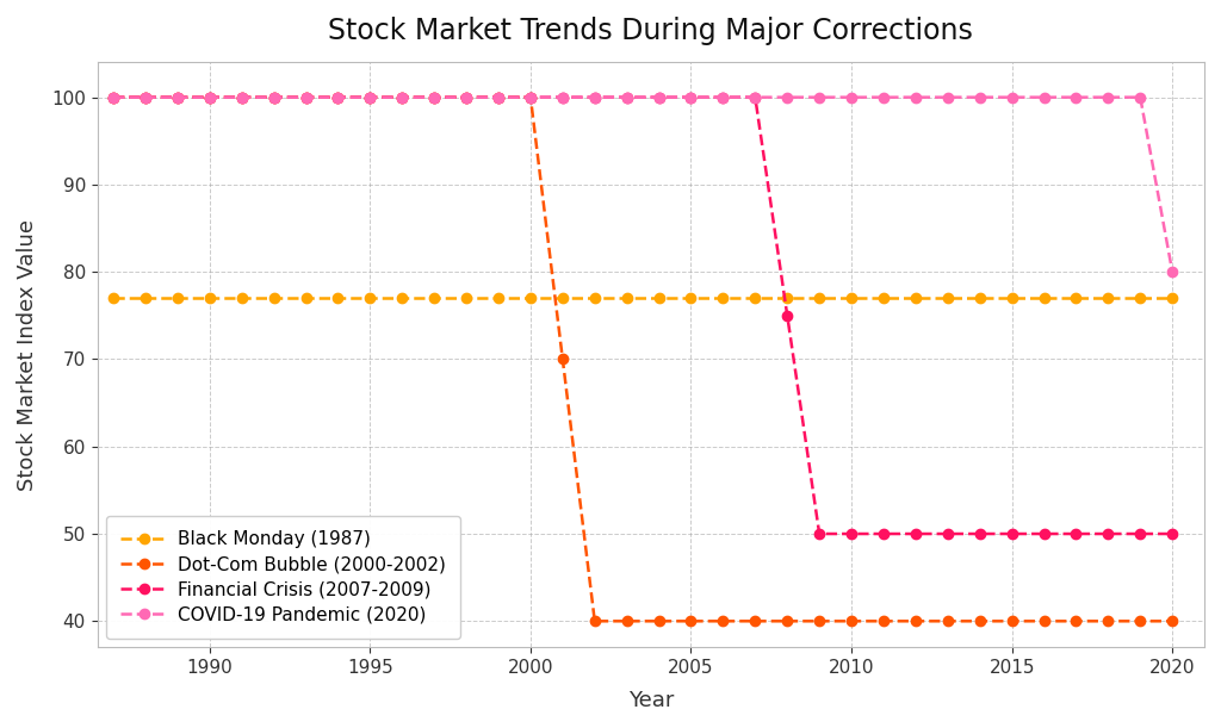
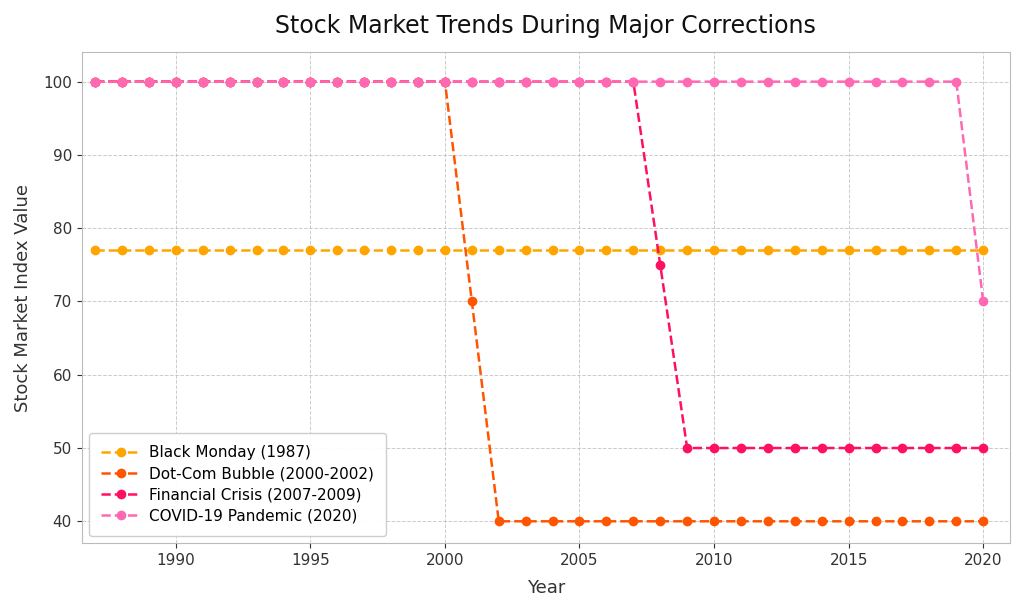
COVID-19 Pandemic (2020)/2020: 80 -> 70
